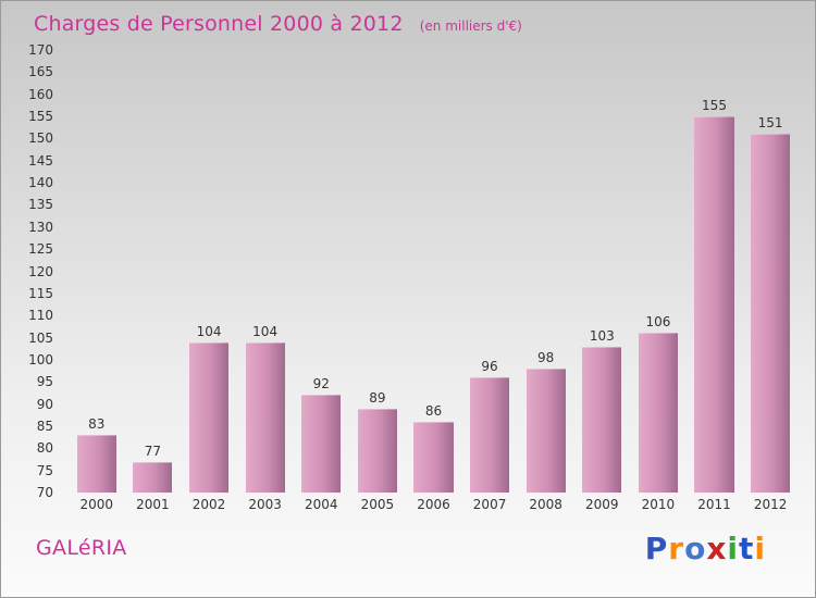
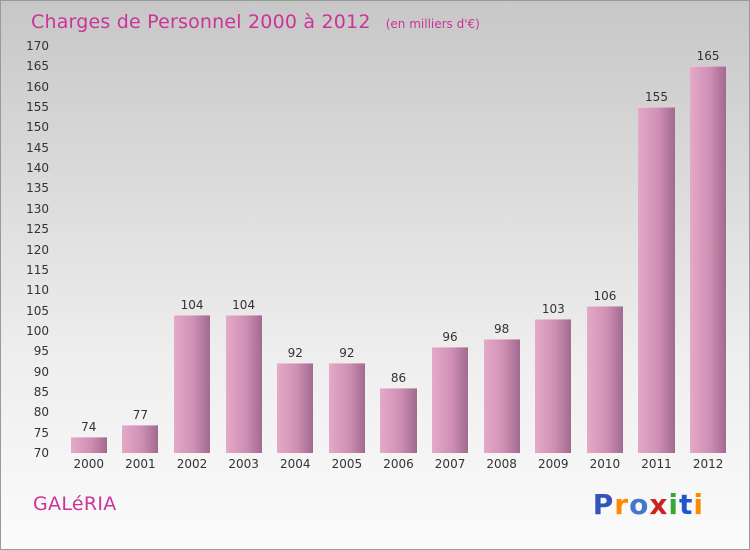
2000: 83 -> 74
2005: 89 -> 92
2012: 151 -> 165
